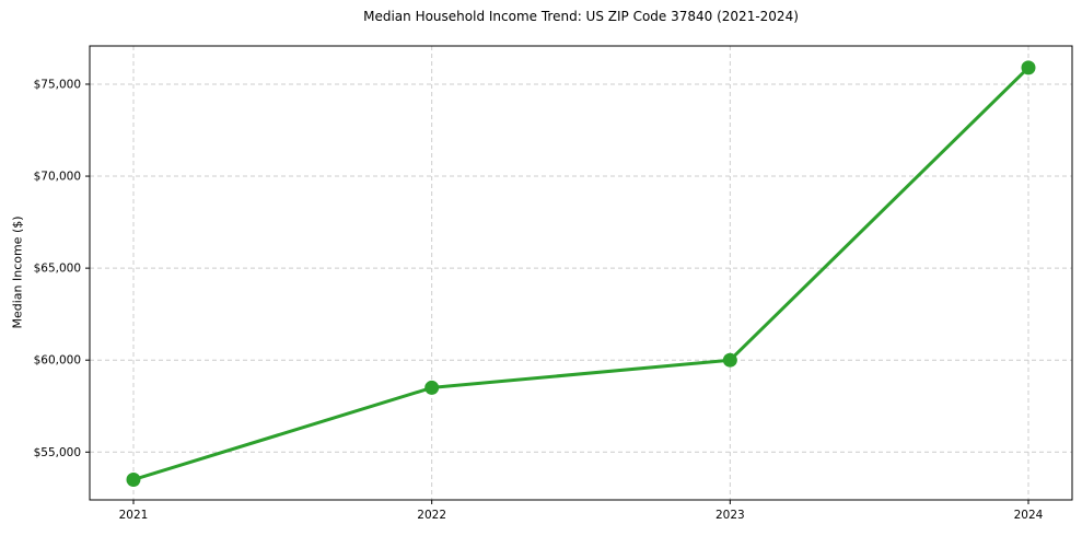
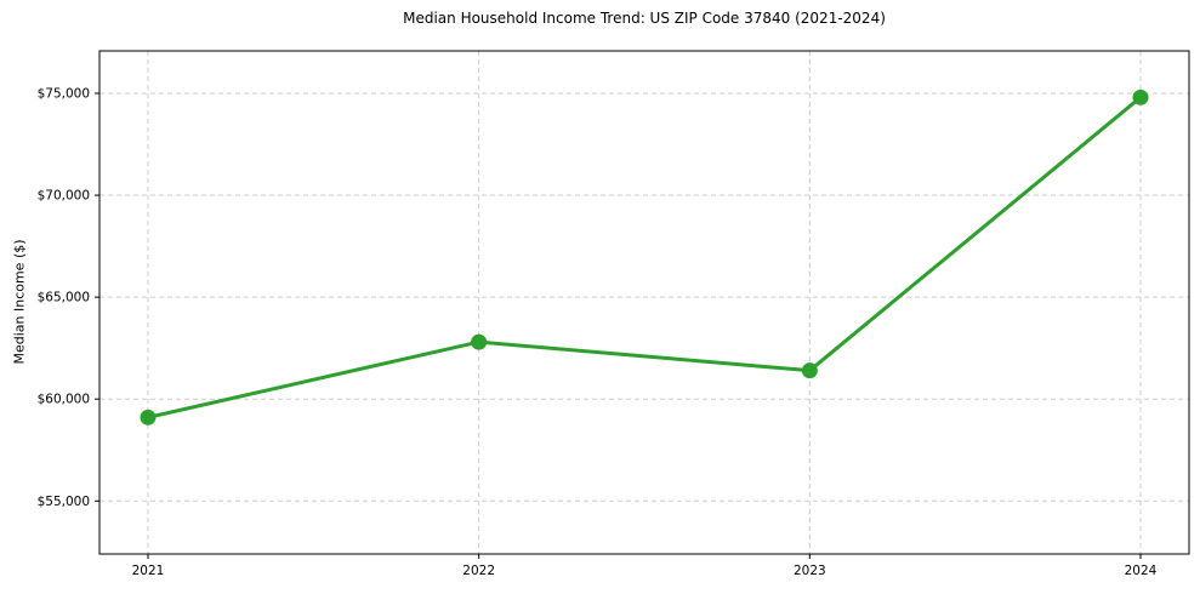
2021: $53500 -> $59100
2022: $58500 -> $62800
2023: $60000 -> $61400
2024: $75900 -> $74800
